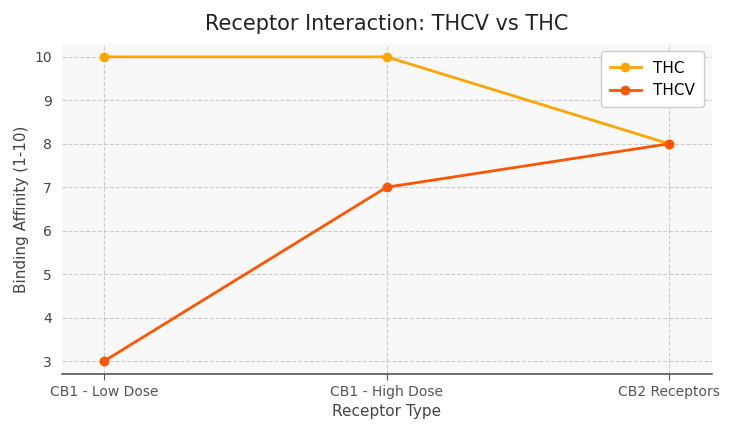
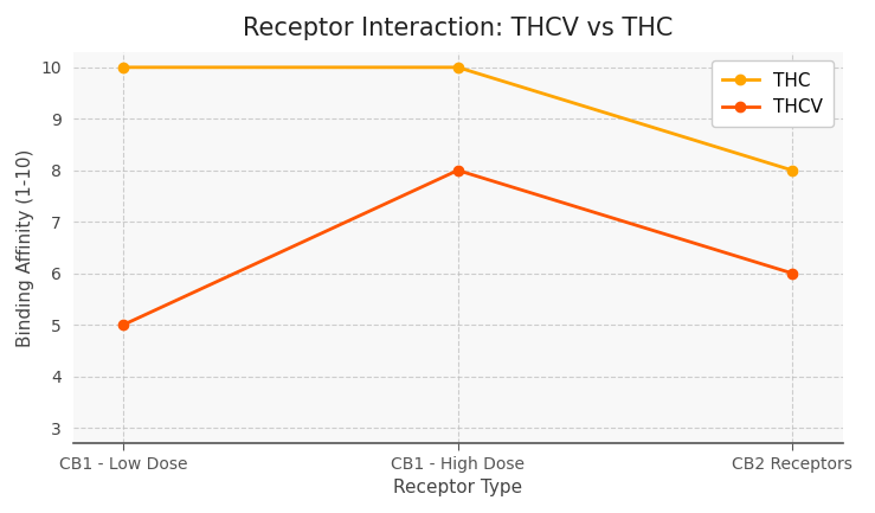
THCV/CB1 - Low Dose: 3 -> 5
THCV/CB1 - High Dose: 7 -> 8
THCV/CB2 Receptors: 8 -> 6
